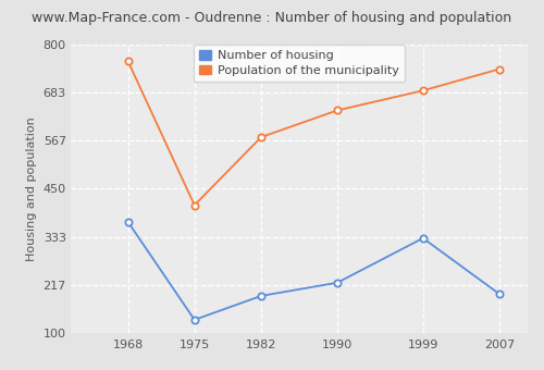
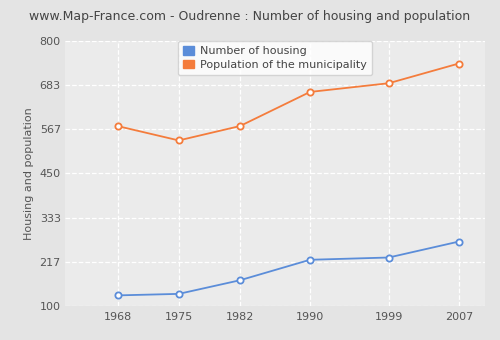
Number of housing/1968: 370 -> 128
Population of the municipality/1968: 760 -> 575
Population of the municipality/1975: 410 -> 537
Number of housing/1982: 190 -> 168
Population of the municipality/1990: 640 -> 665
Number of housing/1999: 330 -> 228
Number of housing/2007: 195 -> 270
